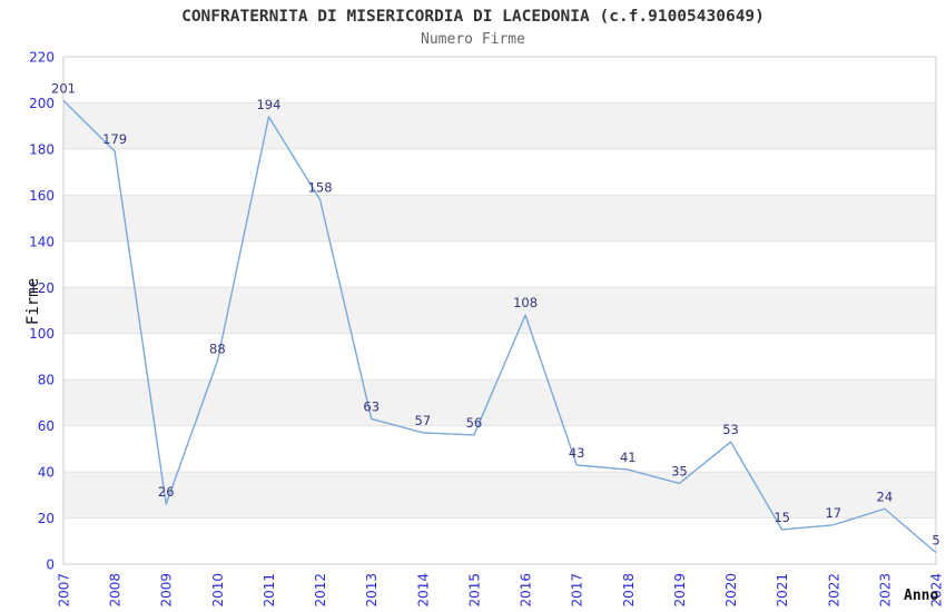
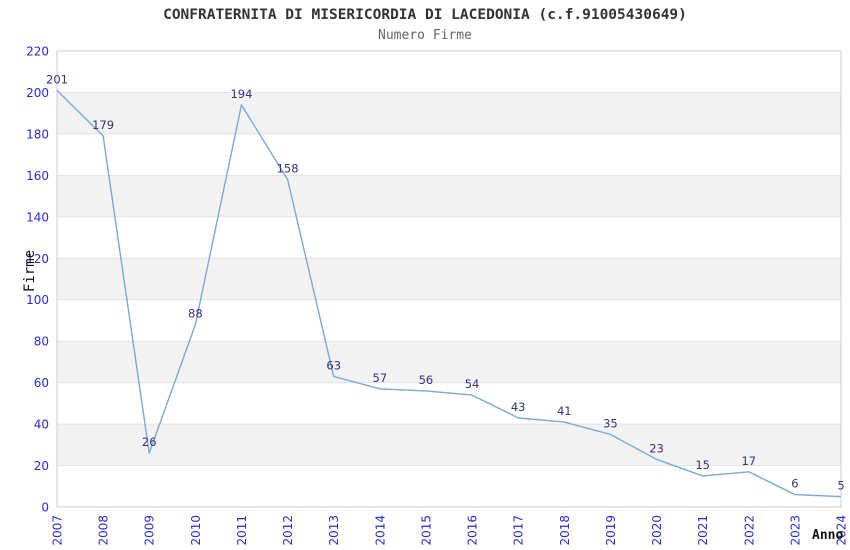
2016: 108 -> 54
2020: 53 -> 23
2023: 24 -> 6
